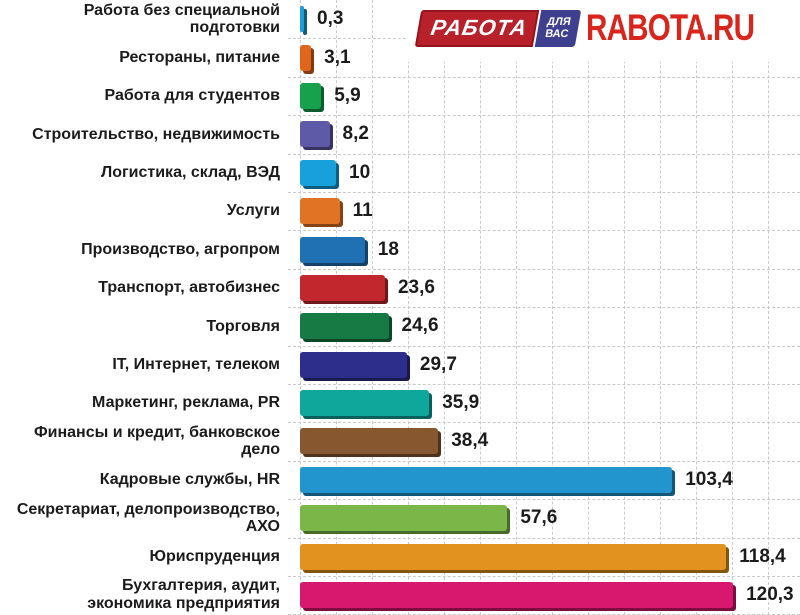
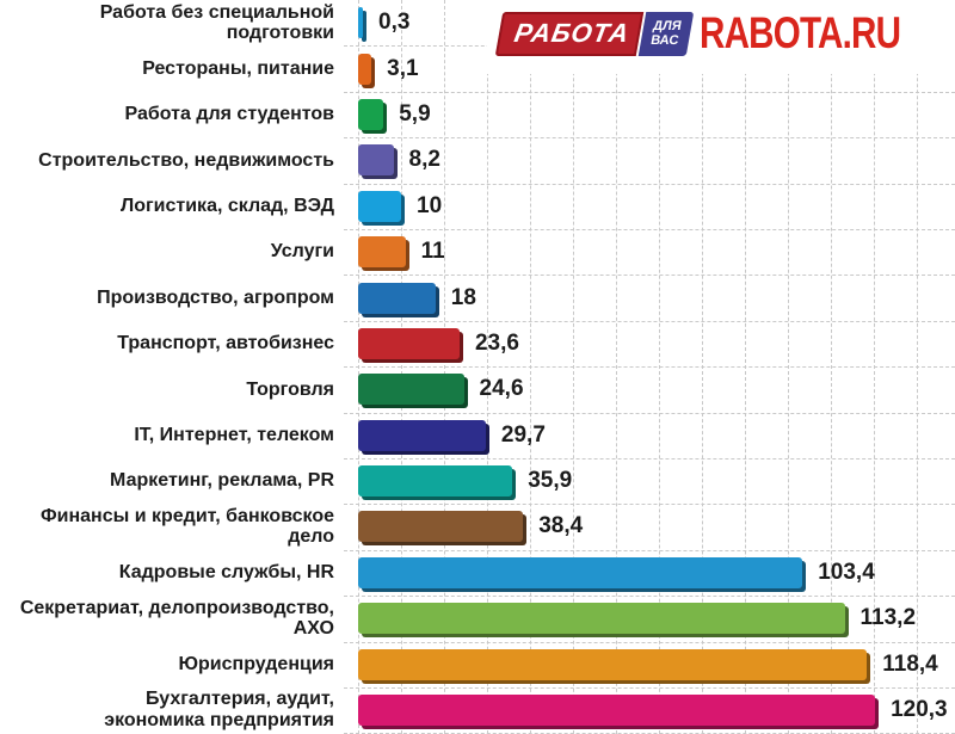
Секретариат, делопроизводство, АХО: 57,6 -> 113,2
